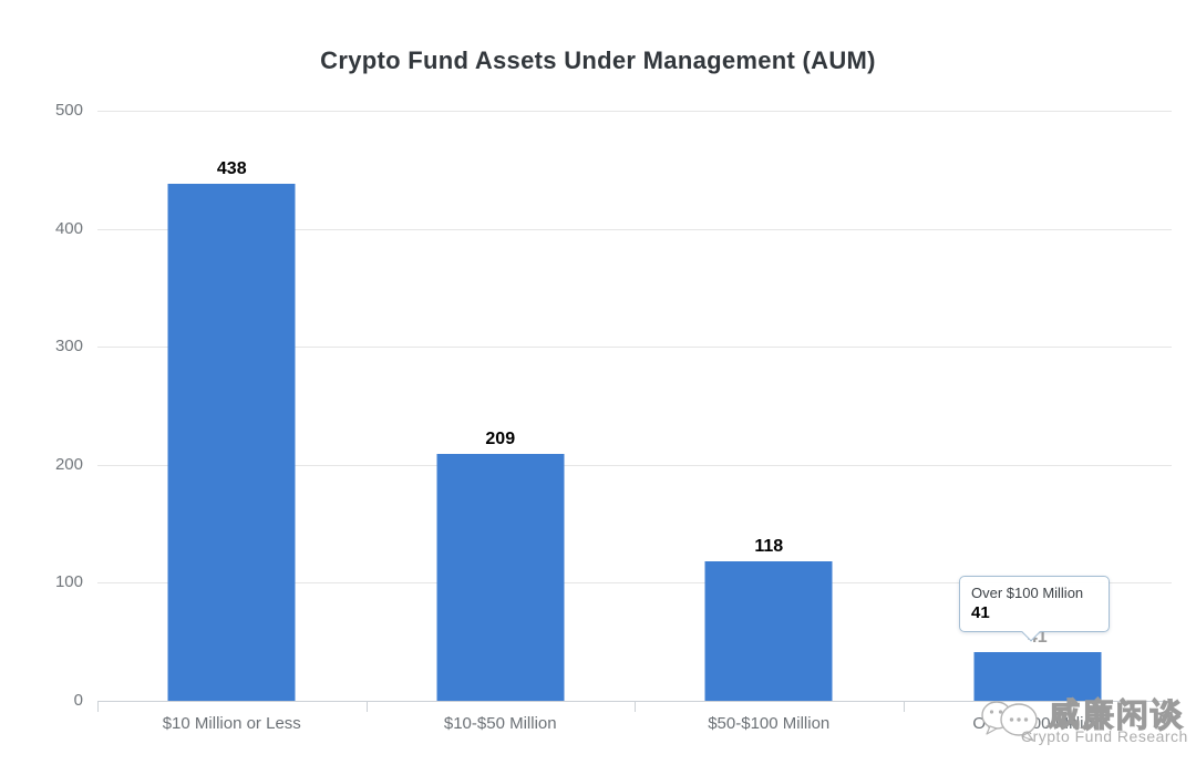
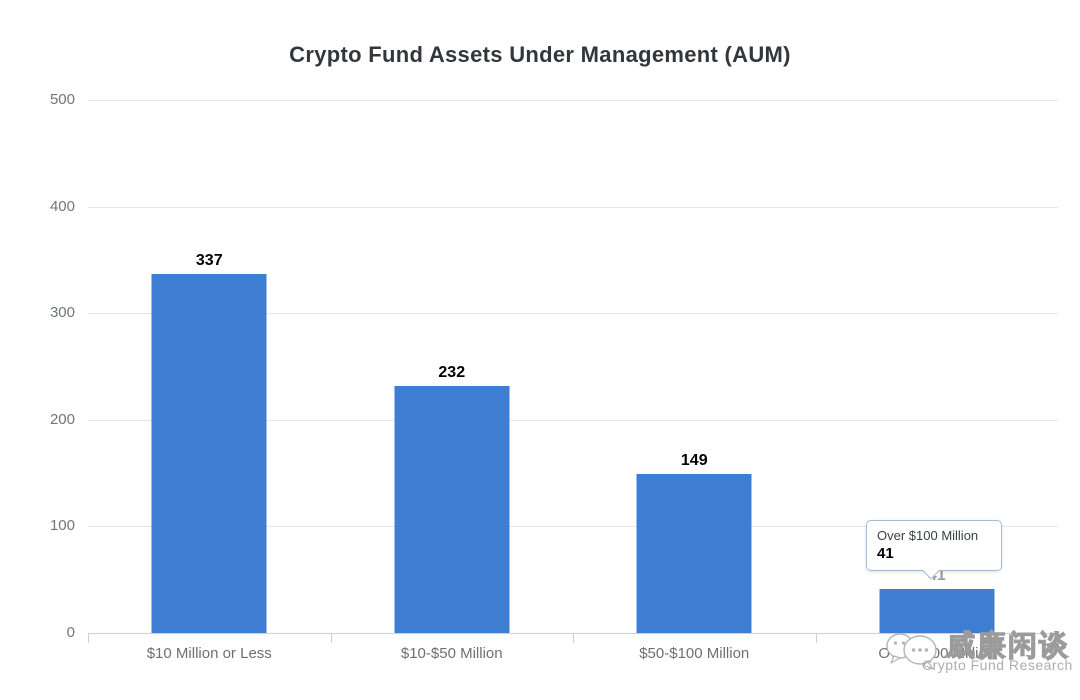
$10 Million or Less: 438 -> 337
$10-$50 Million: 209 -> 232
$50-$100 Million: 118 -> 149
